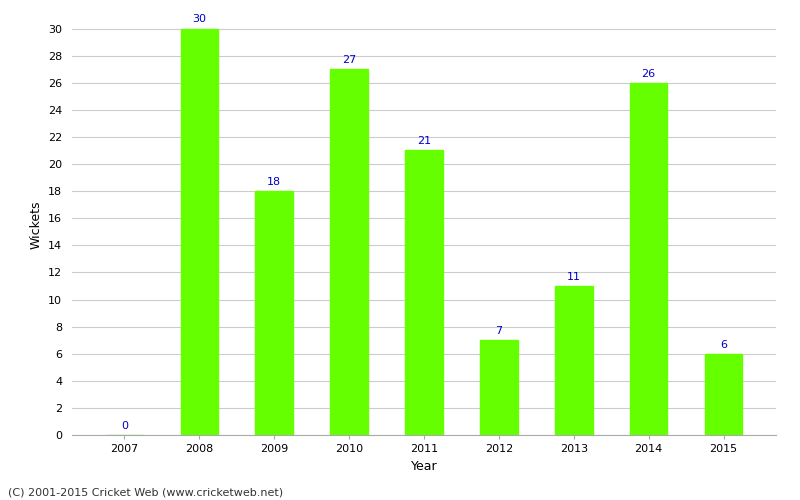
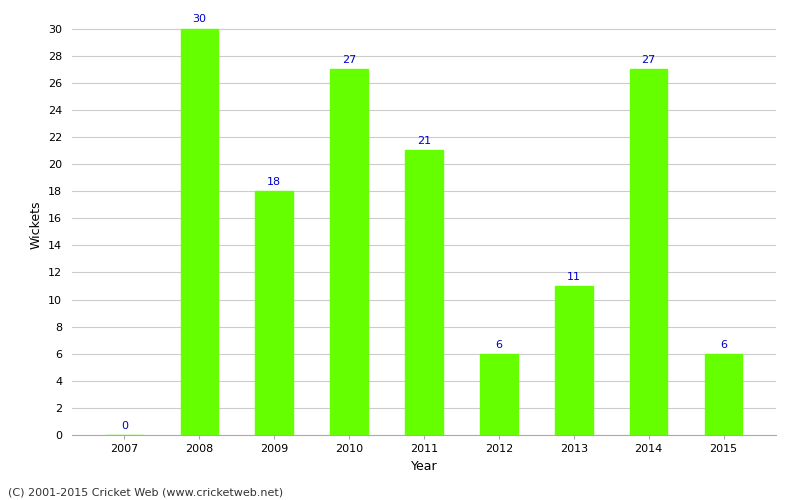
2012: 7 -> 6
2014: 26 -> 27
